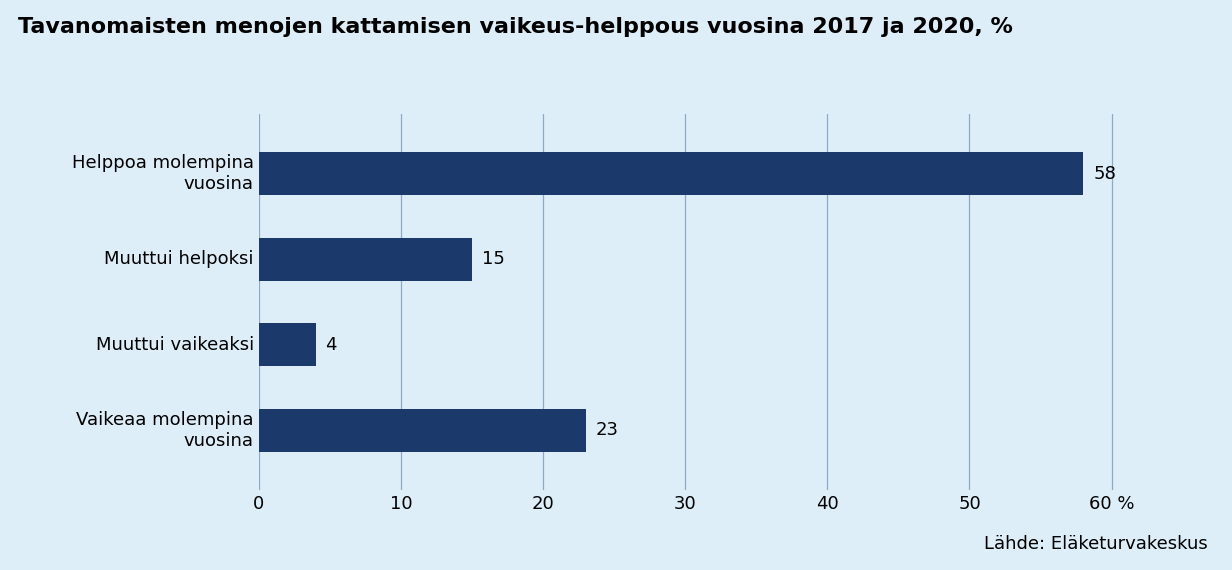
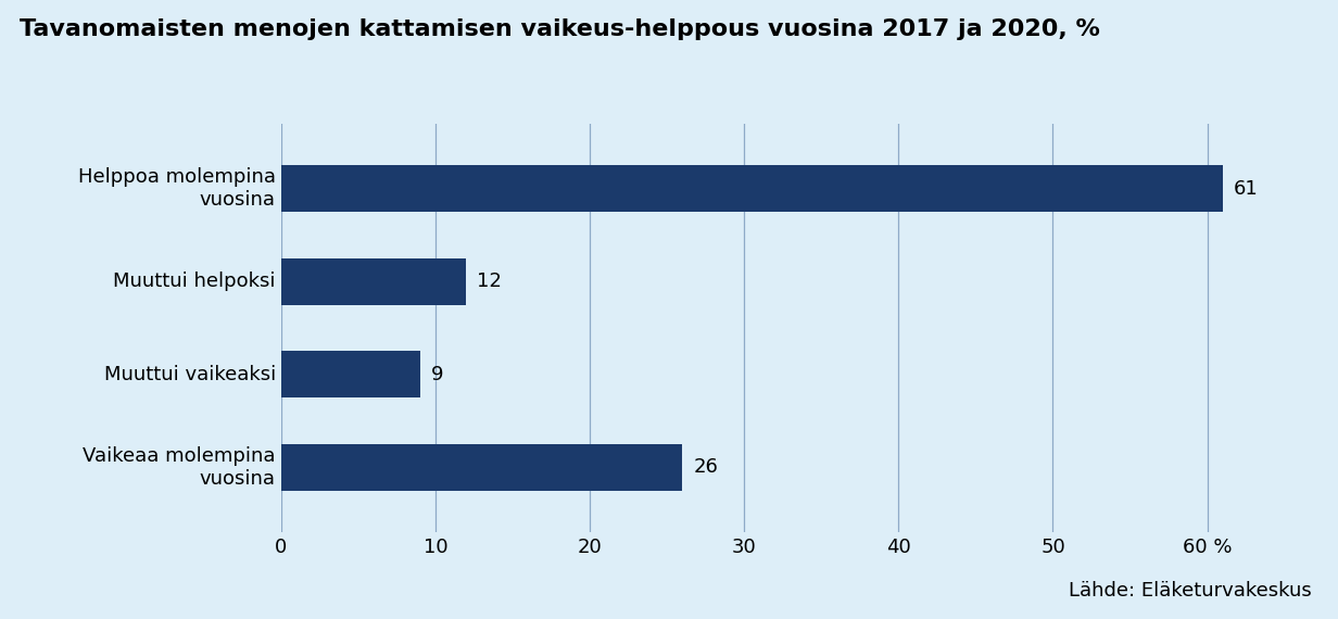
Helppoa molempina vuosina: 58 -> 61
Muuttui helpoksi: 15 -> 12
Muuttui vaikeaksi: 4 -> 9
Vaikeaa molempina vuosina: 23 -> 26
